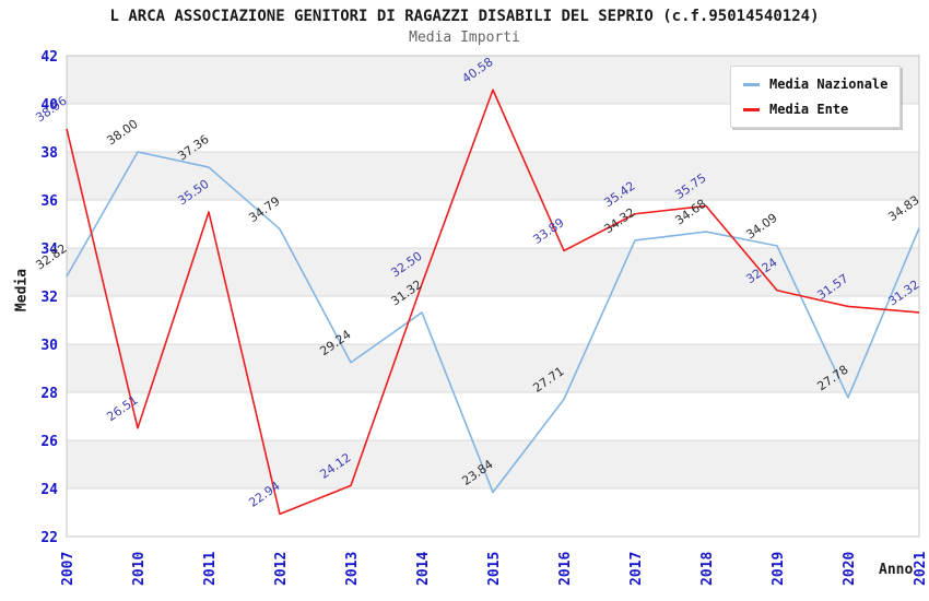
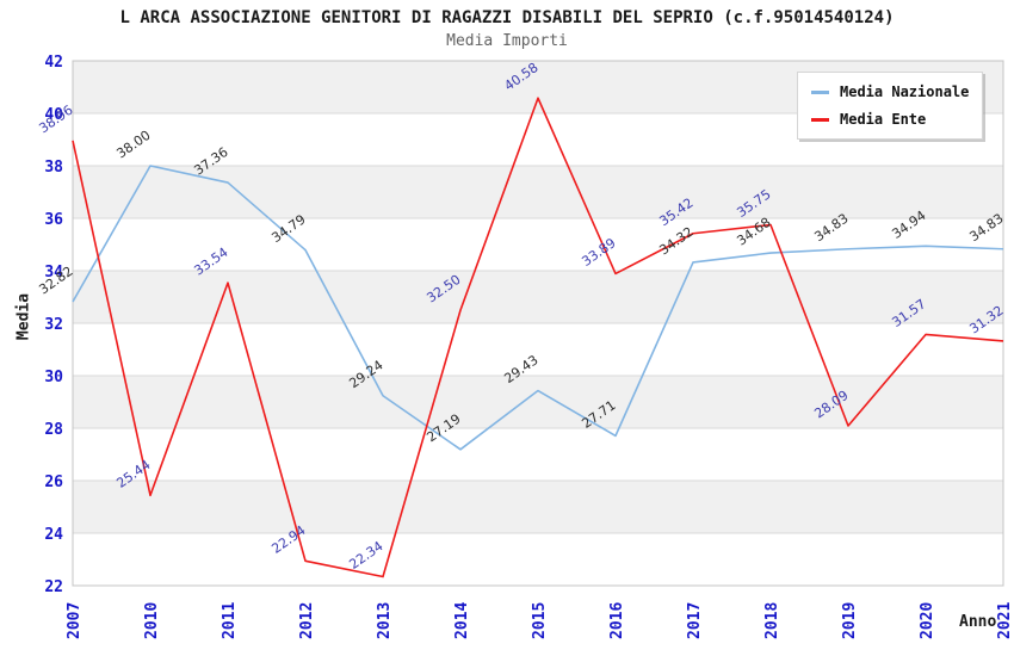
Media Ente/2010: 26.51 -> 25.44
Media Ente/2011: 35.50 -> 33.54
Media Ente/2013: 24.12 -> 22.34
Media Nazionale/2014: 31.32 -> 27.19
Media Nazionale/2015: 23.84 -> 29.43
Media Nazionale/2019: 34.09 -> 34.83
Media Ente/2019: 32.24 -> 28.09
Media Nazionale/2020: 27.78 -> 34.94
